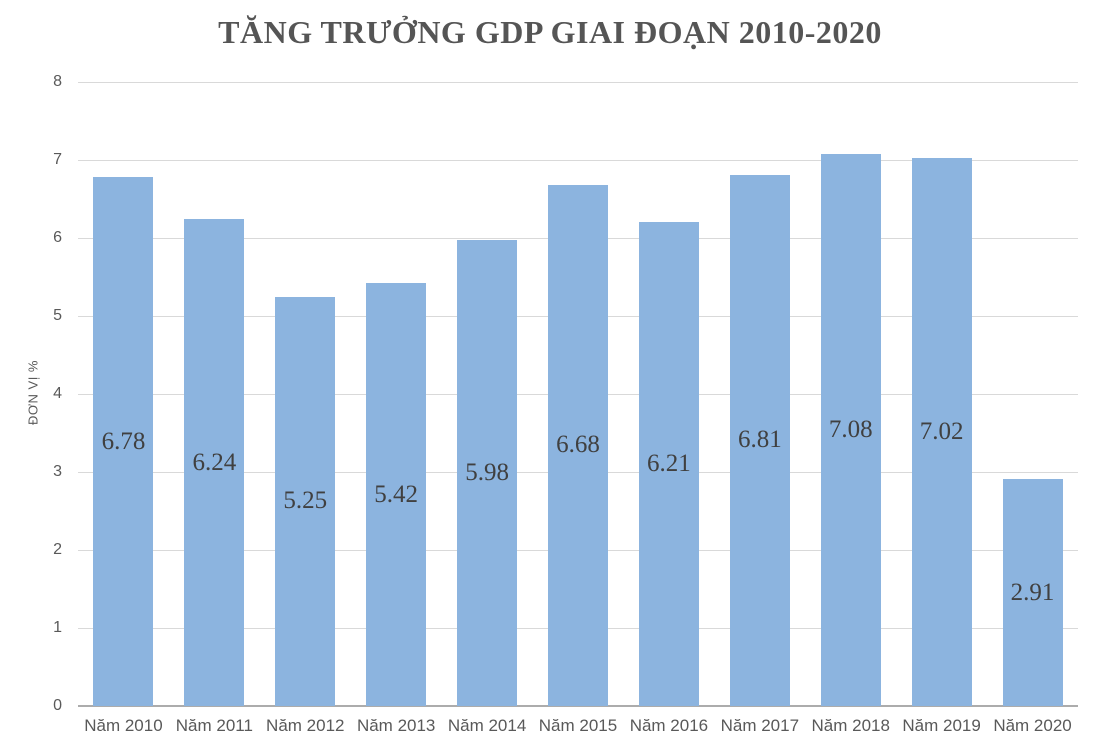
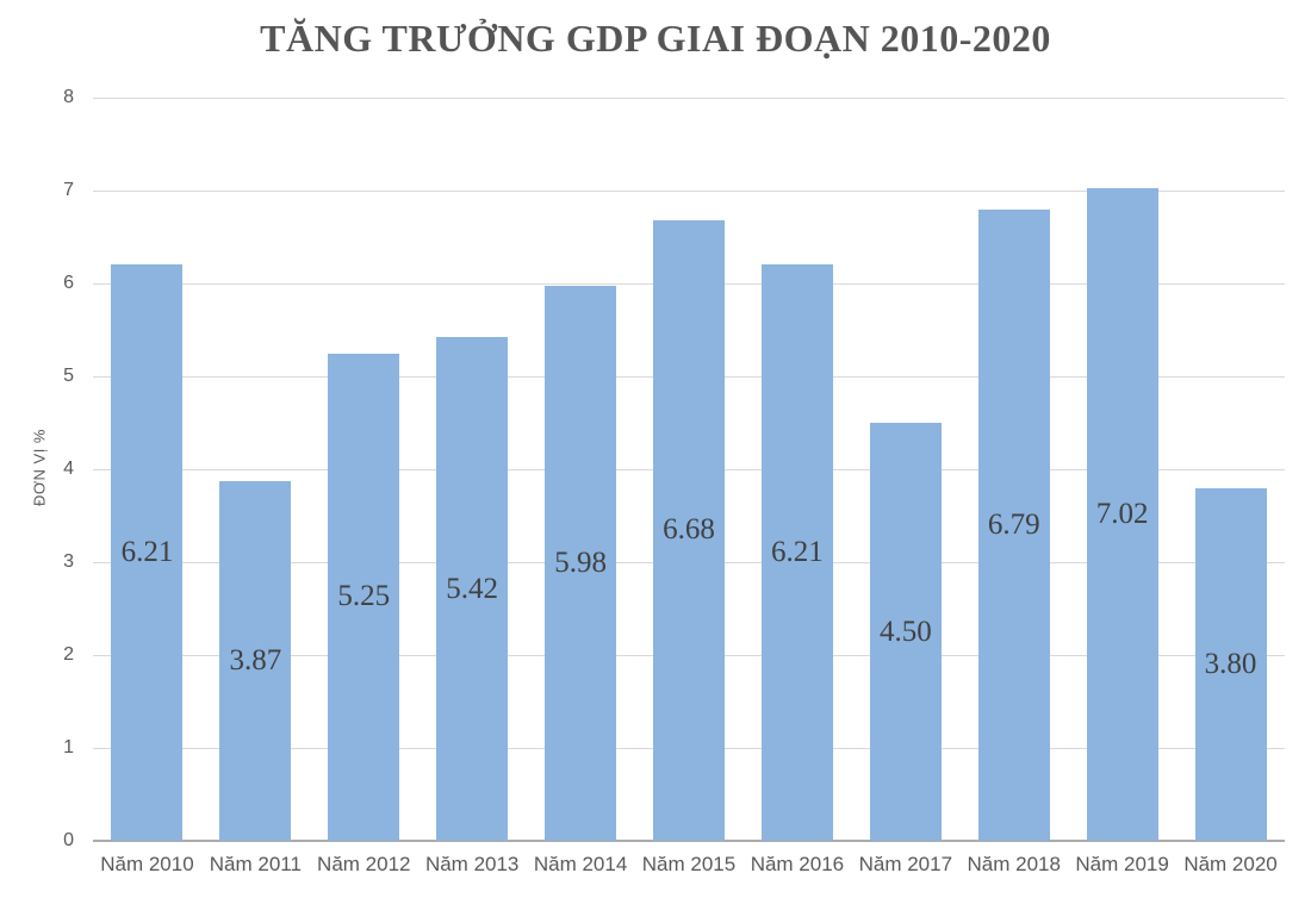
Năm 2010: 6.78 -> 6.21
Năm 2011: 6.24 -> 3.87
Năm 2017: 6.81 -> 4.50
Năm 2018: 7.08 -> 6.79
Năm 2020: 2.91 -> 3.80
